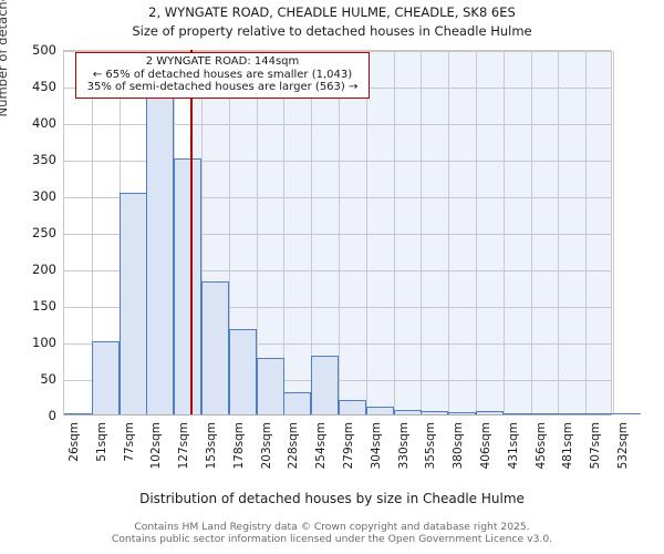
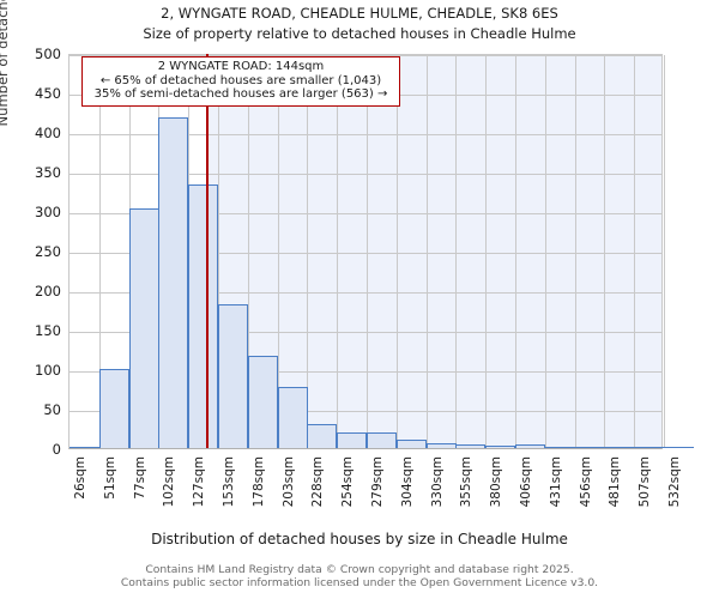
102sqm: 470 -> 420
127sqm: 350 -> 330
254sqm: 80 -> 20
